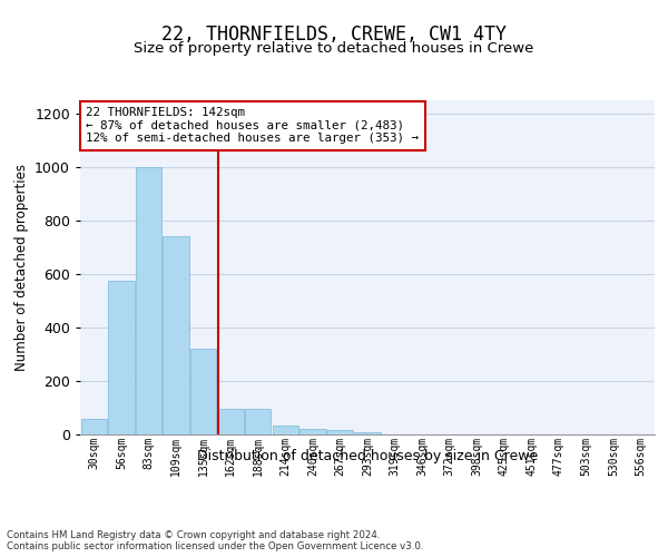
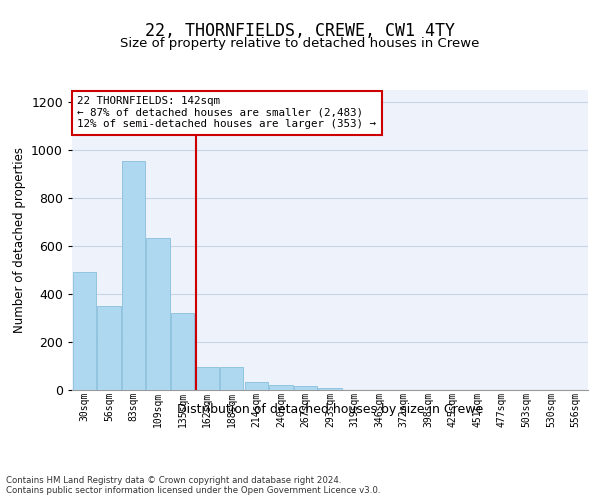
30sqm: 60 -> 490
56sqm: 575 -> 350
83sqm: 1000 -> 955
109sqm: 740 -> 635
